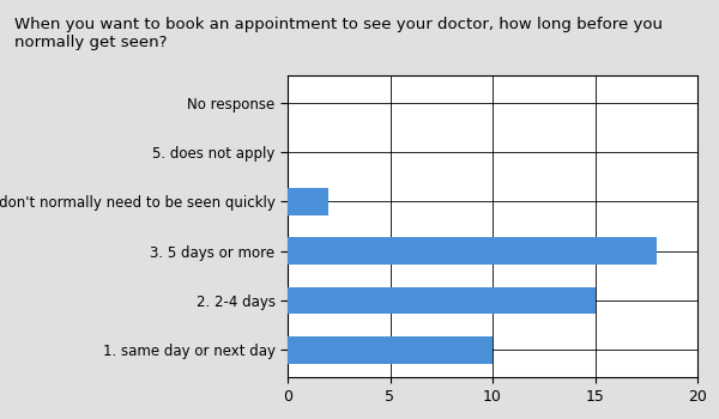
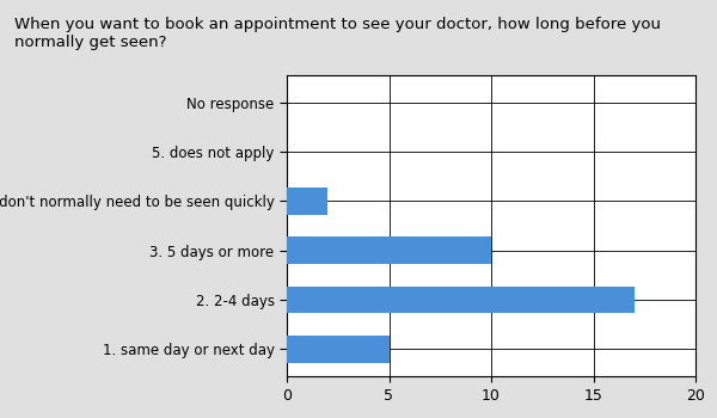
3. 5 days or more: 18 -> 10
2. 2-4 days: 15 -> 17
1. same day or next day: 10 -> 5
